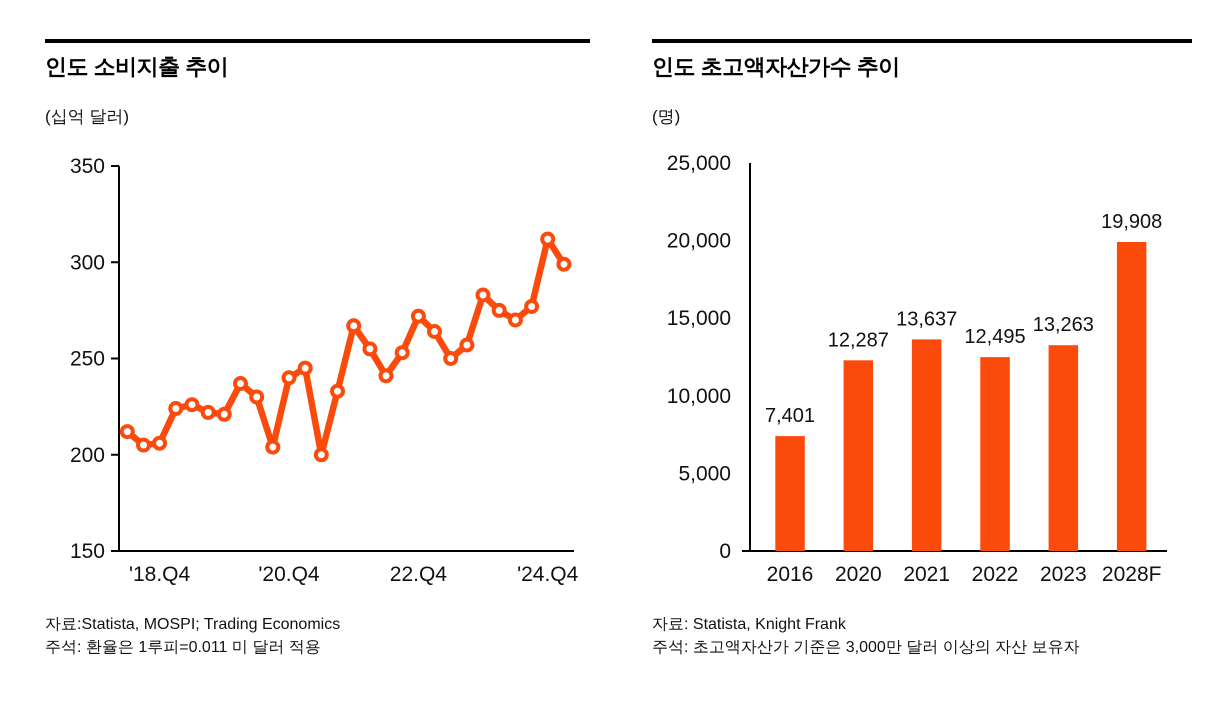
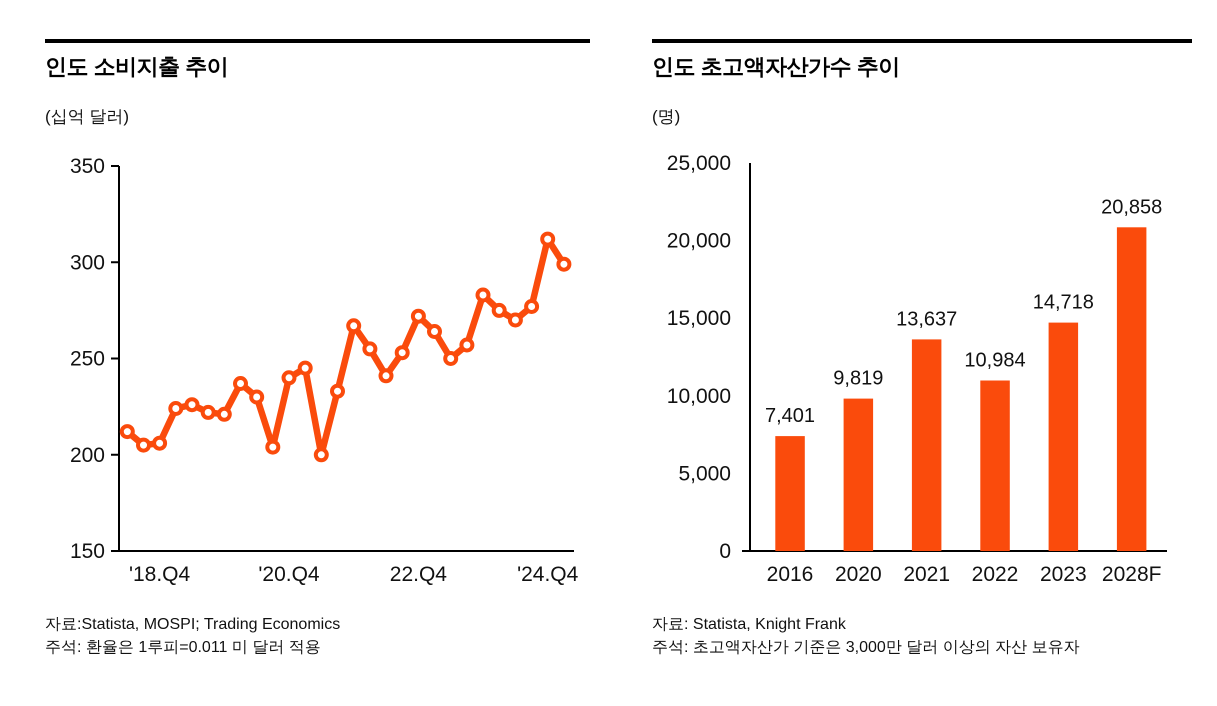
인도 초고액자산가수 추이/2020: 12,287 -> 9,819
인도 초고액자산가수 추이/2022: 12,495 -> 10,984
인도 초고액자산가수 추이/2023: 13,263 -> 14,718
인도 초고액자산가수 추이/2028F: 19,908 -> 20,858
